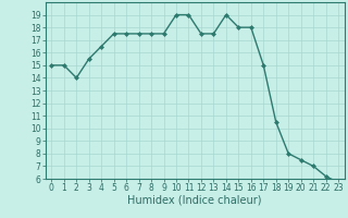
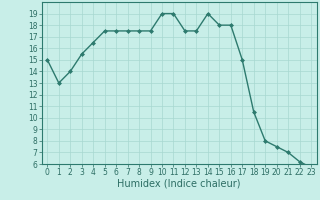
1: 15.0 -> 13.0
